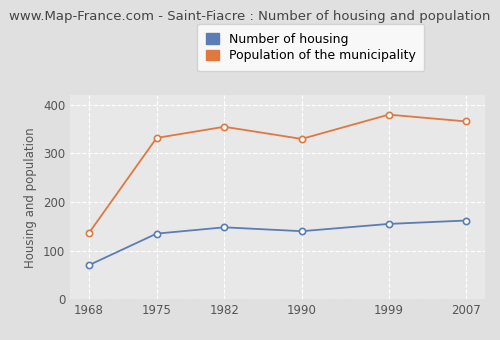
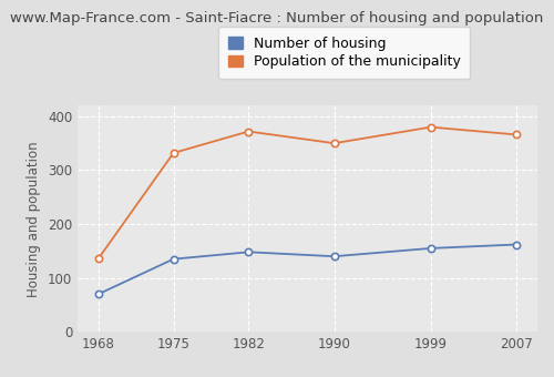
Population of the municipality/1982: 355 -> 372
Population of the municipality/1990: 330 -> 350
